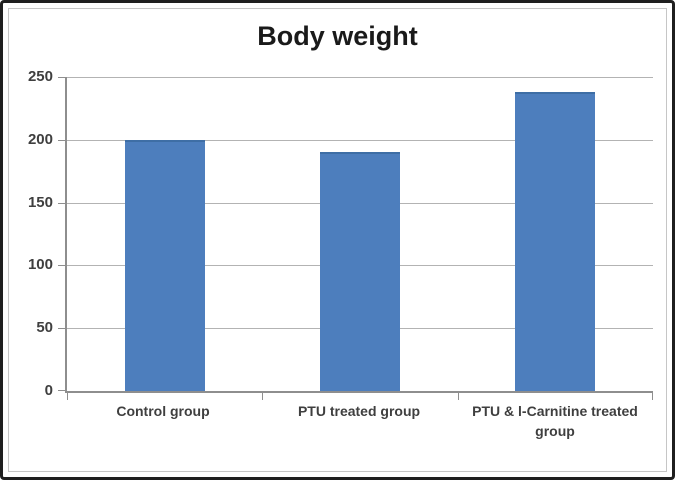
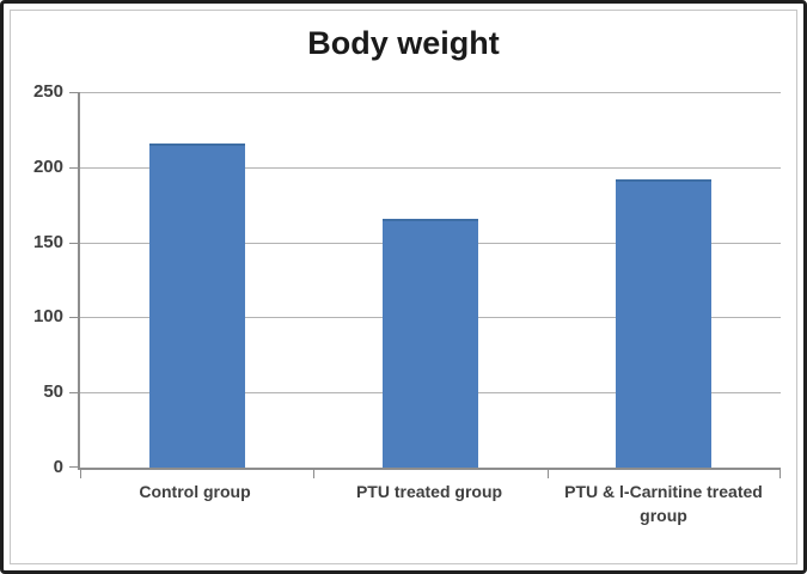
Control group: 200 -> 216
PTU treated group: 190 -> 166
PTU & l-Carnitine treated group: 238 -> 192
